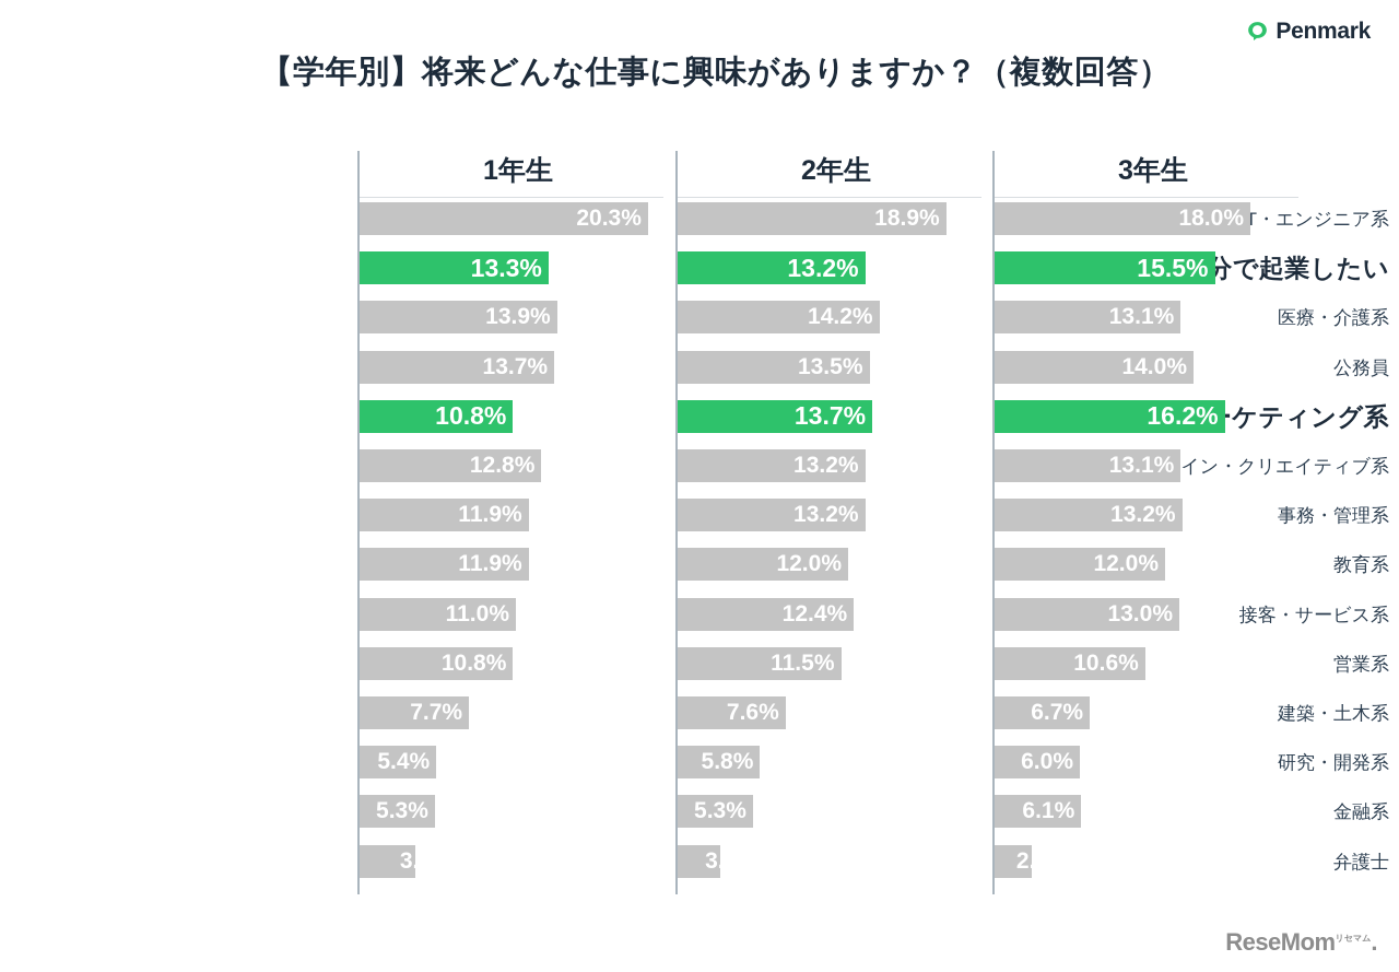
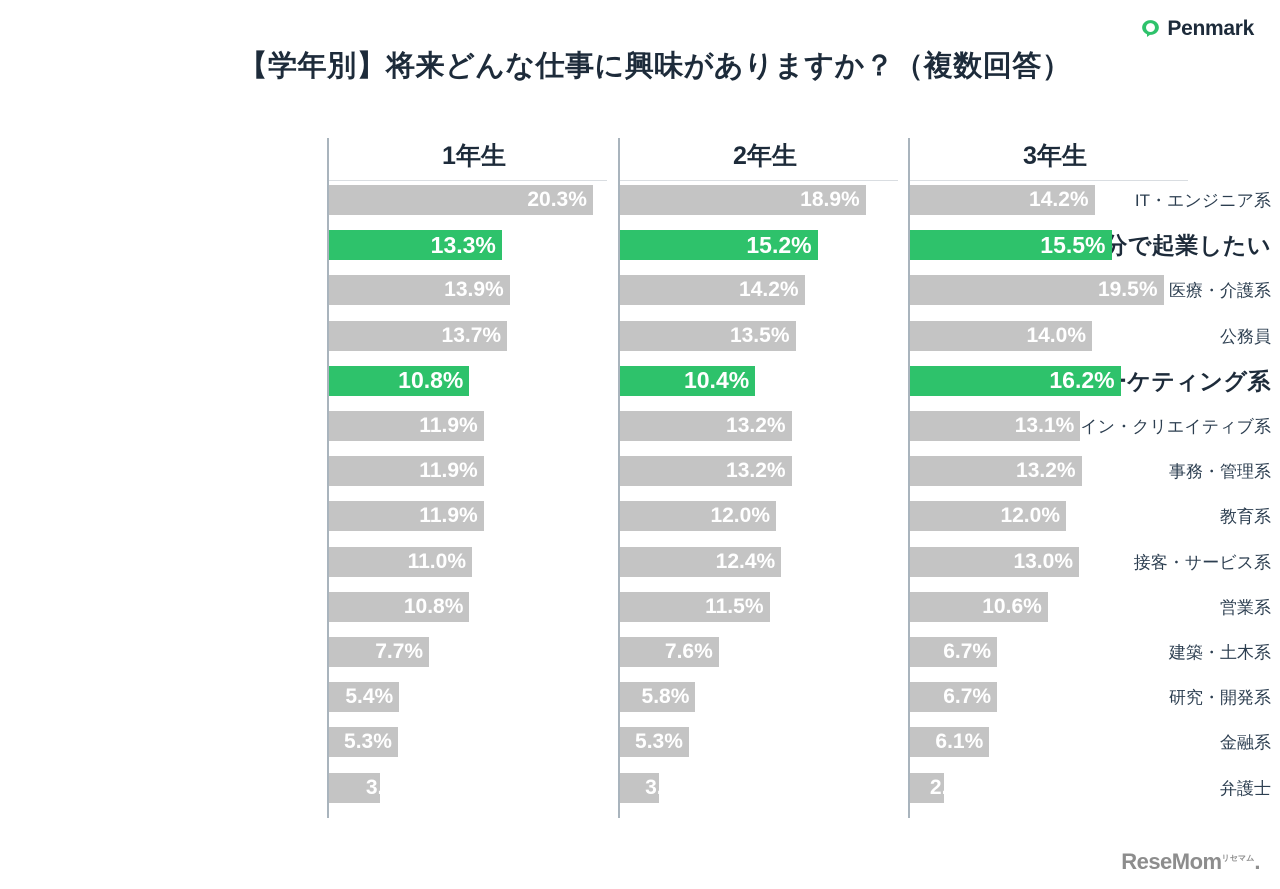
3年生/IT・エンジニア系: 18.0% -> 14.2%
2年生/自分で起業したい: 13.2% -> 15.2%
3年生/医療・介護系: 13.1% -> 19.5%
2年生/企画・マーケティング系: 13.7% -> 10.4%
1年生/デザイン・クリエイティブ系: 12.8% -> 11.9%
3年生/研究・開発系: 6.0% -> 6.7%
